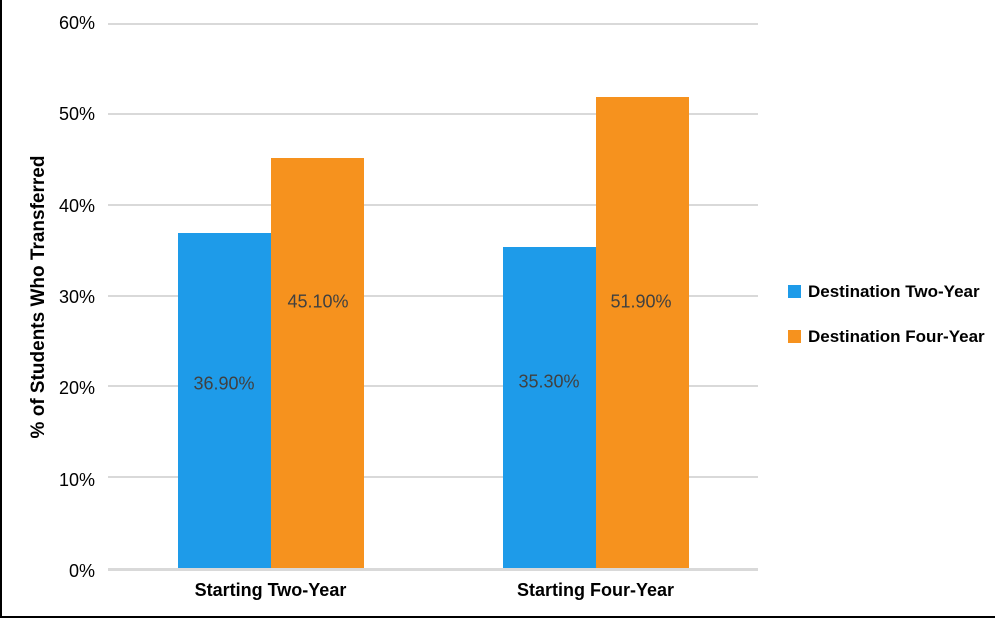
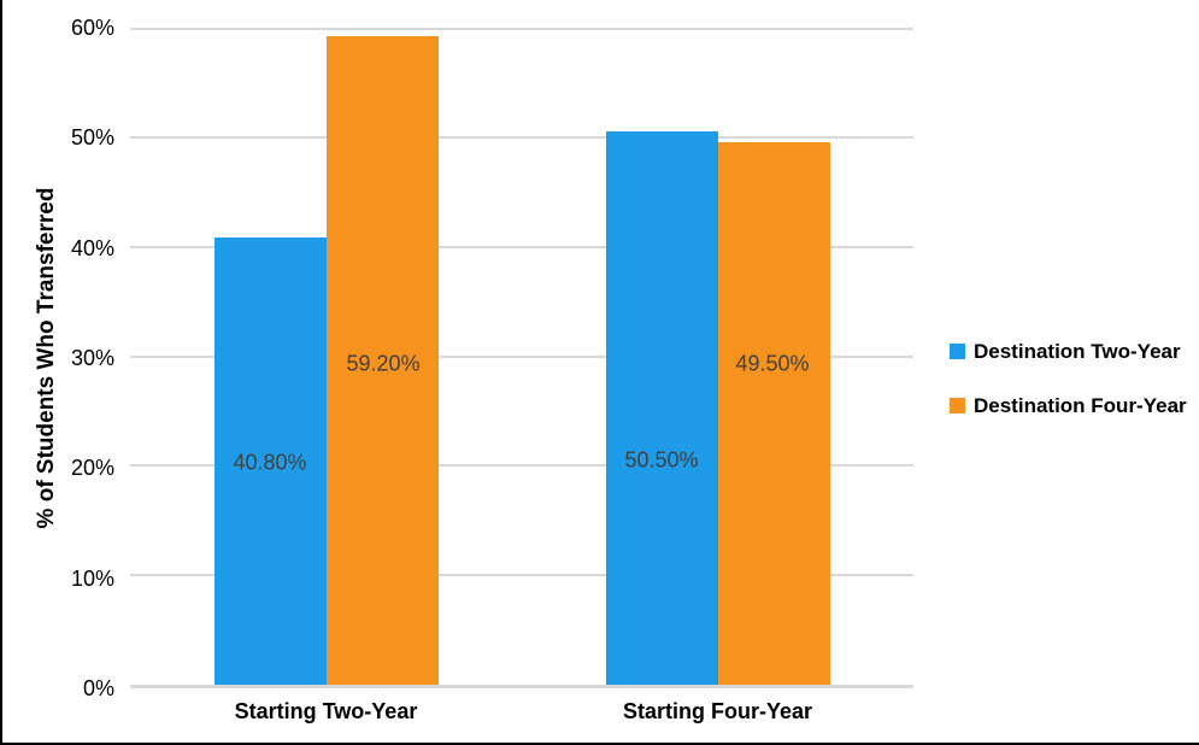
Destination Two-Year/Starting Two-Year: 36.90% -> 40.80%
Destination Four-Year/Starting Two-Year: 45.10% -> 59.20%
Destination Two-Year/Starting Four-Year: 35.30% -> 50.50%
Destination Four-Year/Starting Four-Year: 51.90% -> 49.50%
